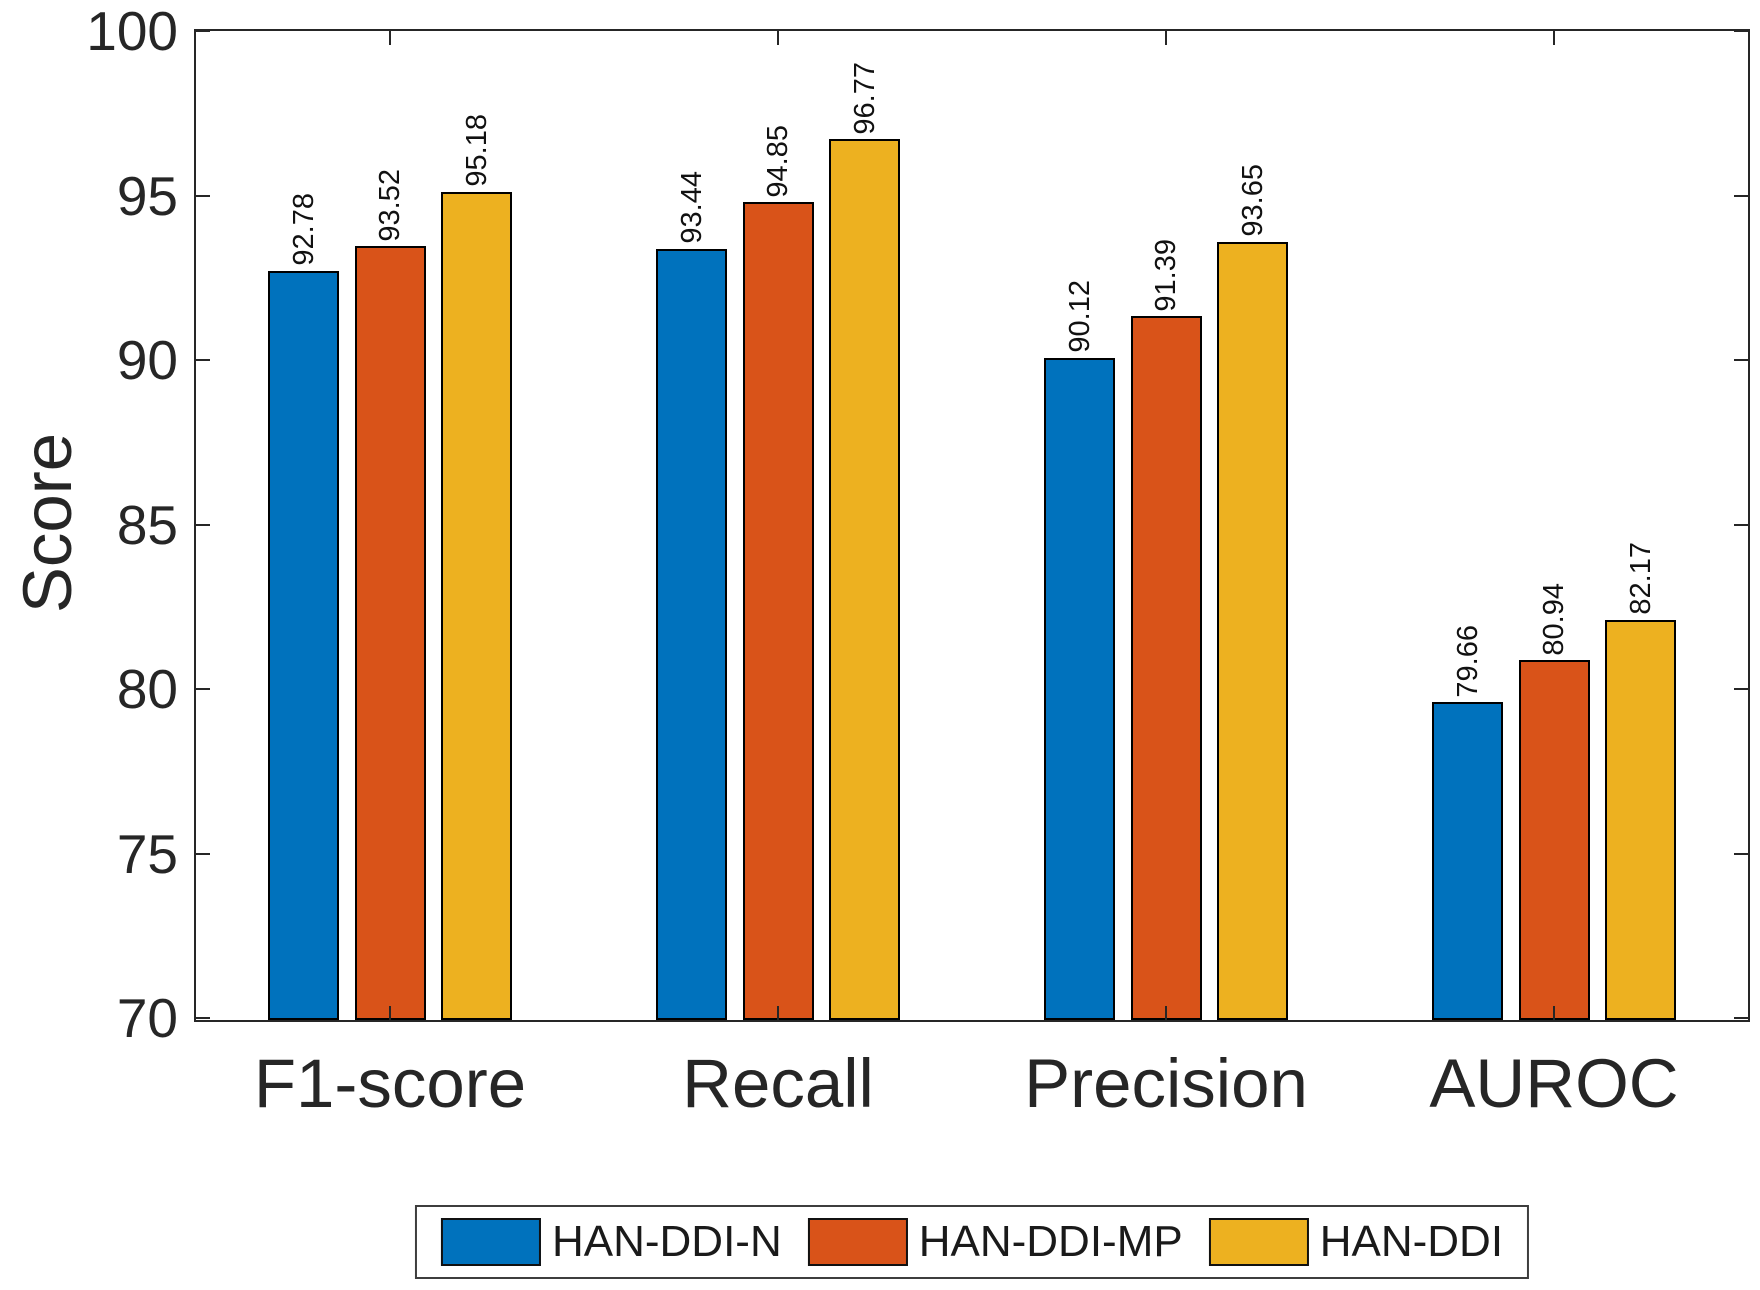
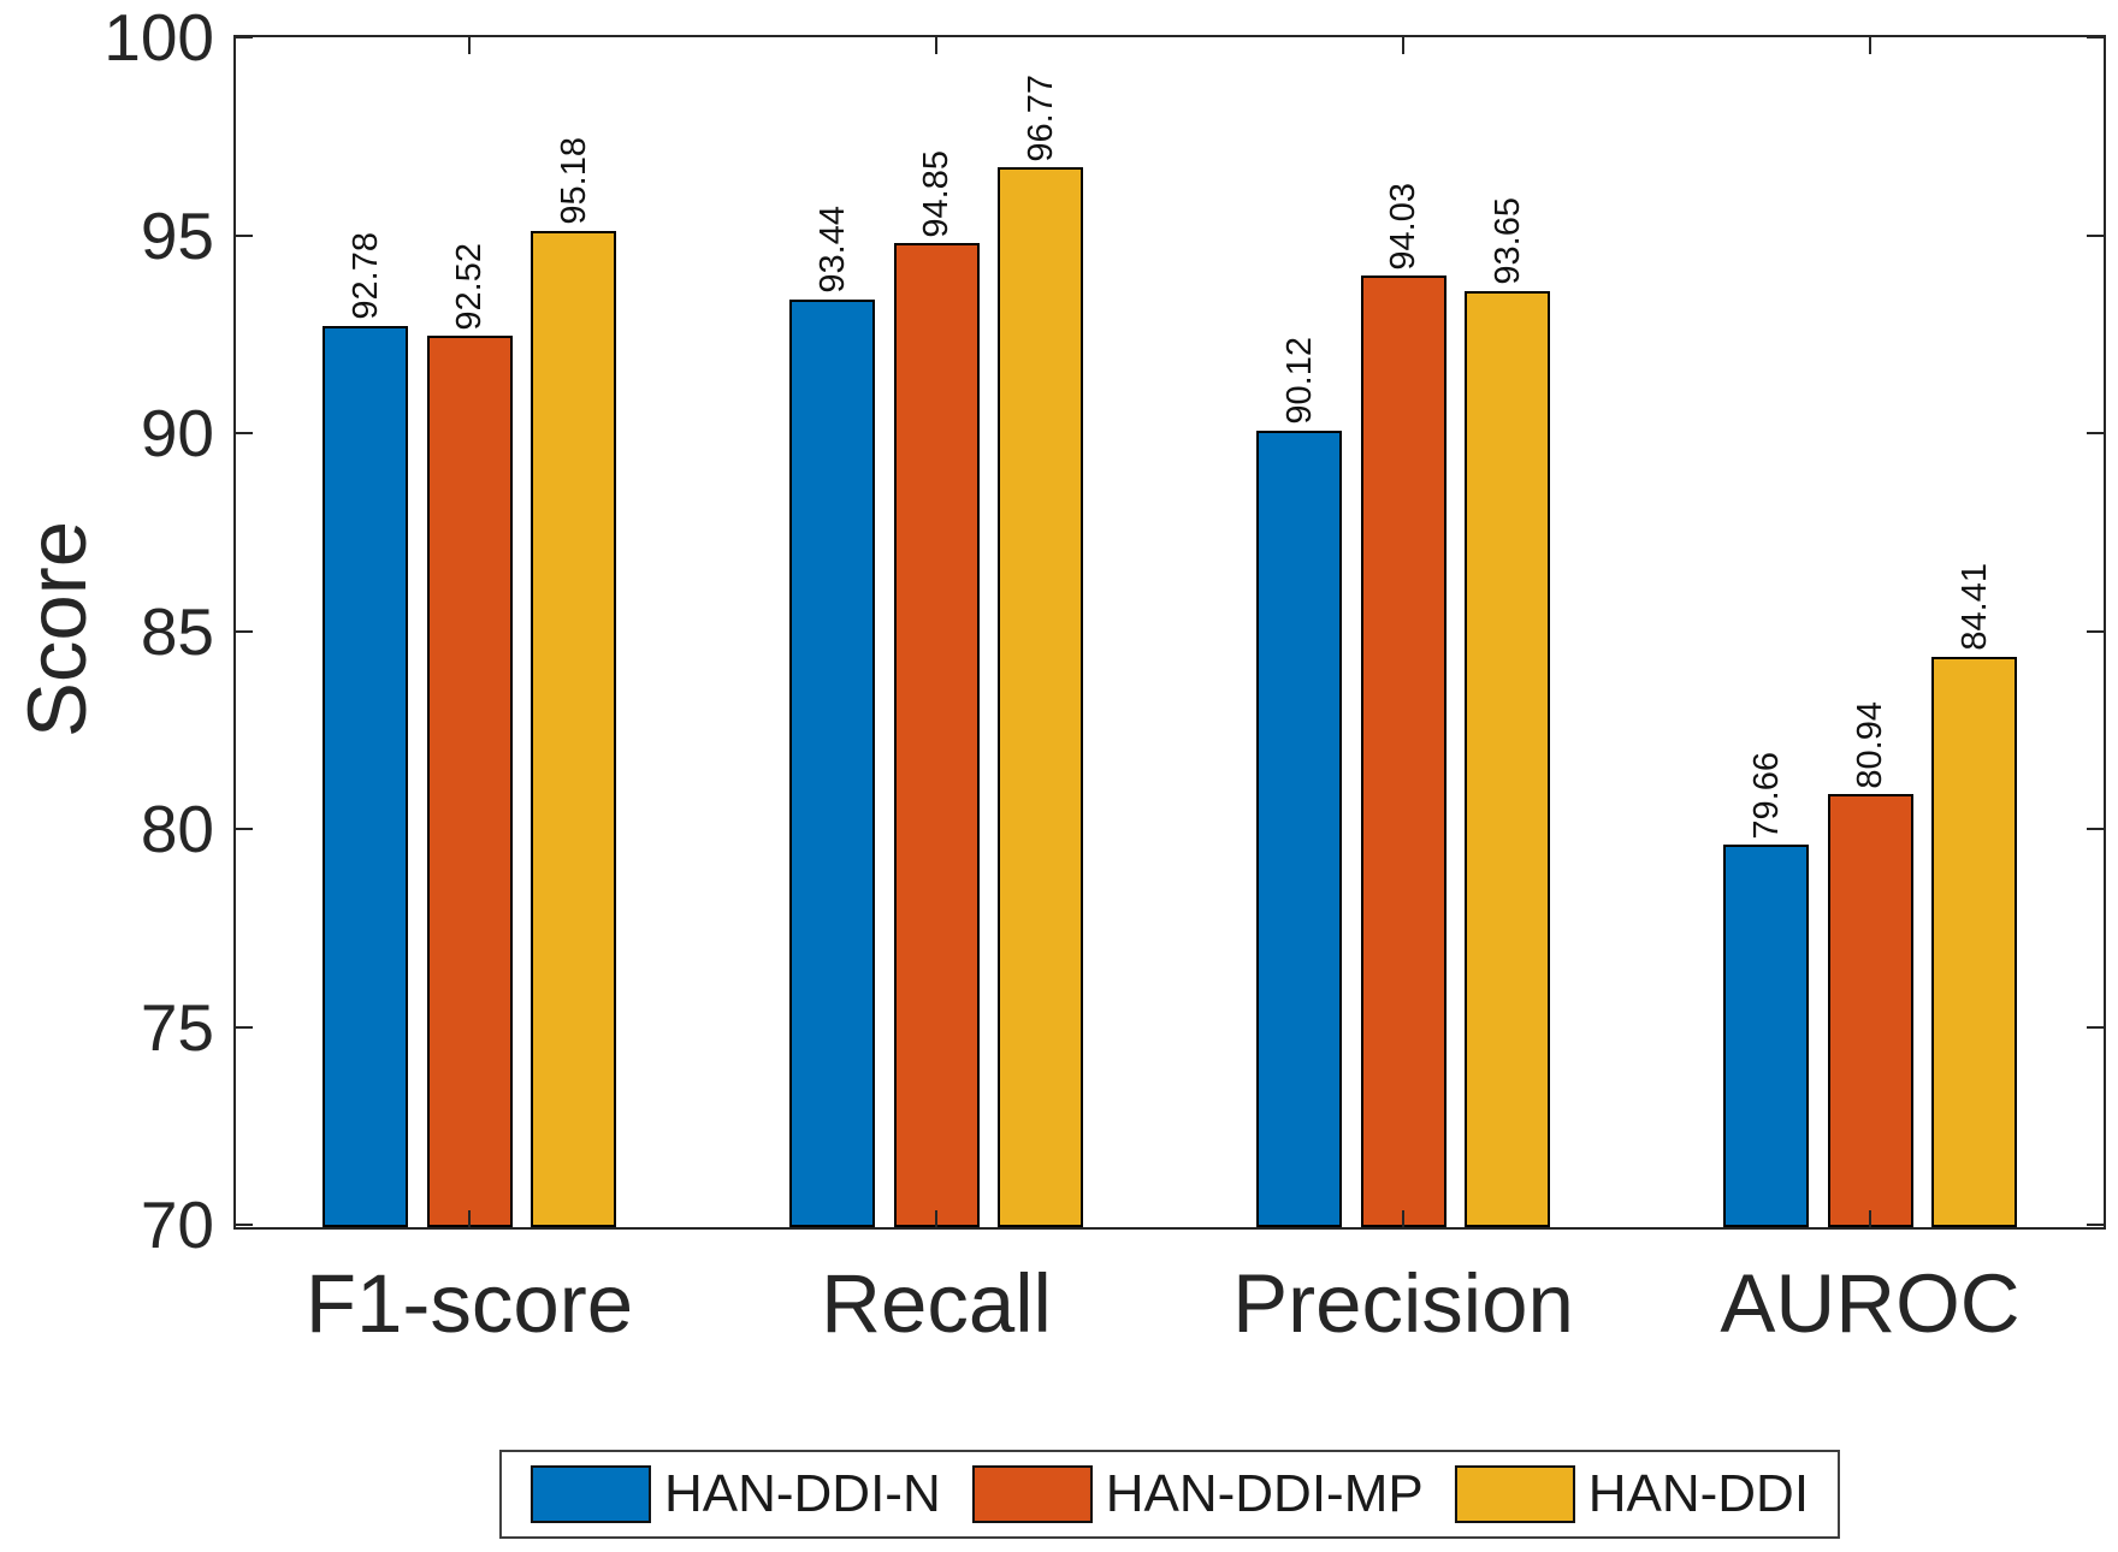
HAN-DDI-MP/F1-score: 93.52 -> 92.52
HAN-DDI-MP/Precision: 91.39 -> 94.03
HAN-DDI/AUROC: 82.17 -> 84.41
